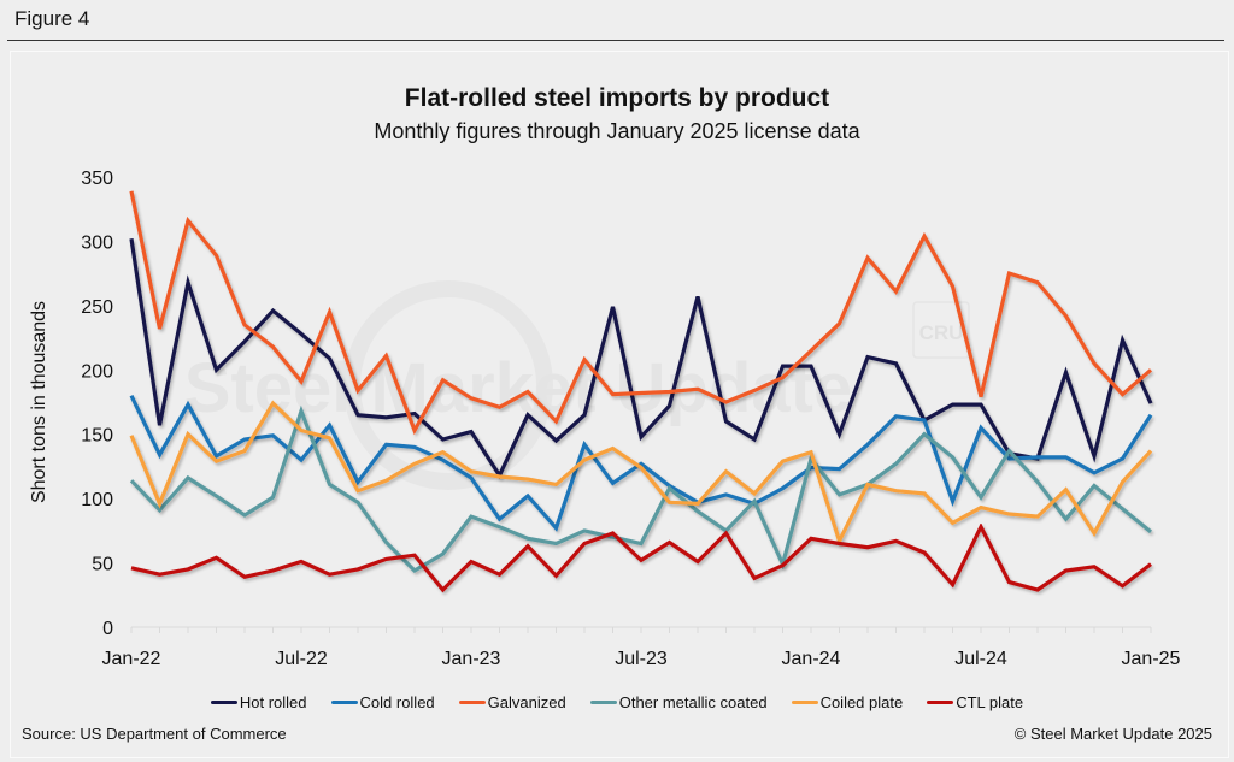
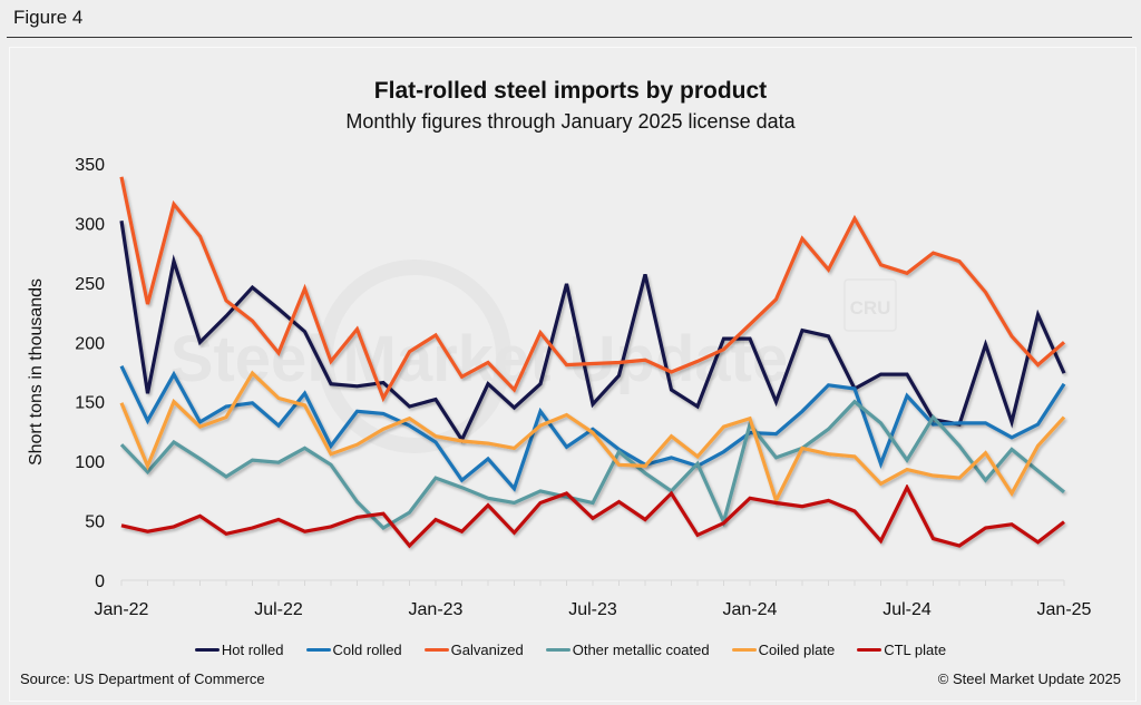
Other metallic coated/Jul-22: 168 -> 99
Galvanized/Jan-23: 178 -> 206
Galvanized/Jul-24: 179 -> 258
